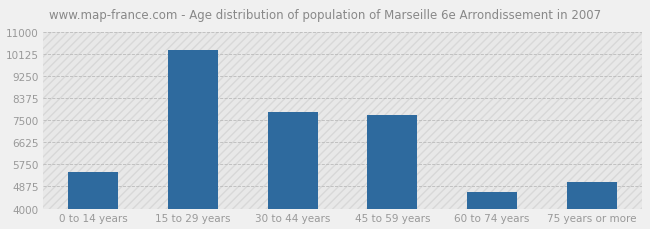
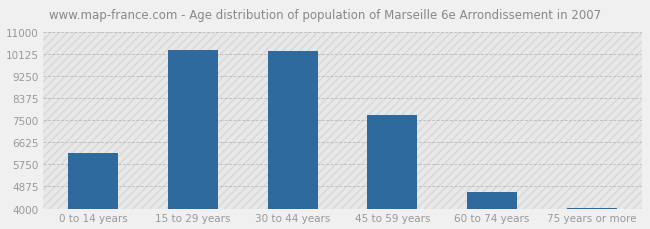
0 to 14 years: 5450 -> 6200
30 to 44 years: 7800 -> 10250
75 years or more: 5050 -> 4020
